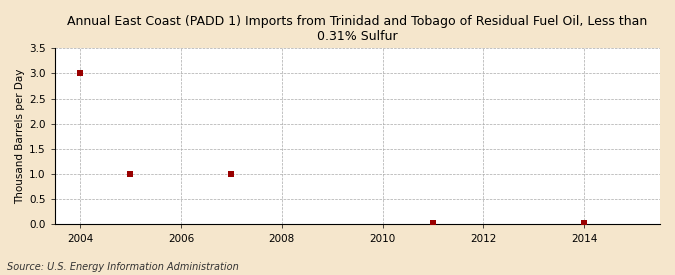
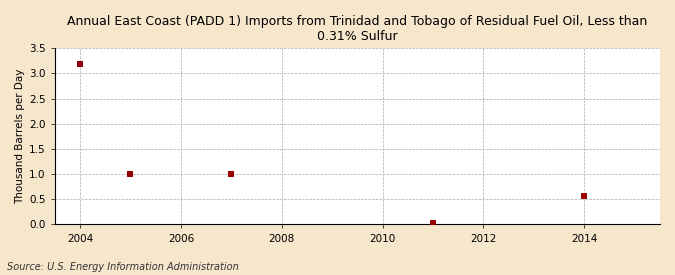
2004: 3.00 -> 3.18
2014: 0.02 -> 0.56
